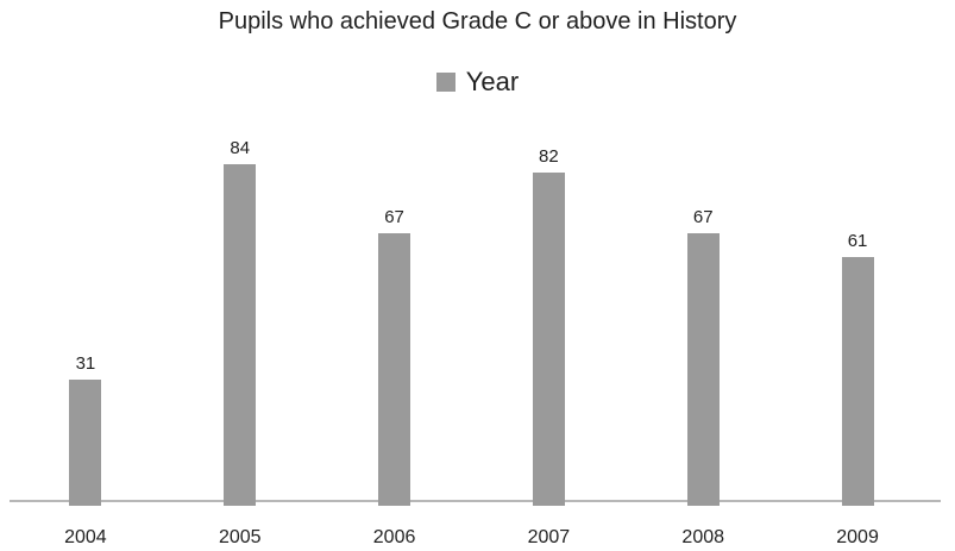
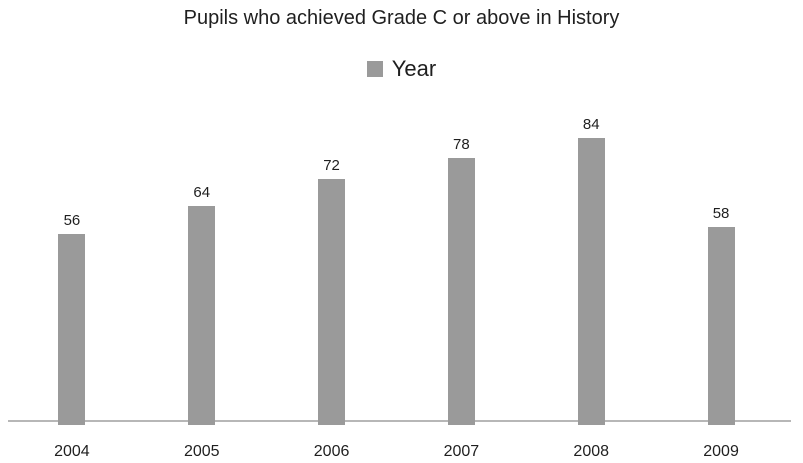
2004: 31 -> 56
2005: 84 -> 64
2006: 67 -> 72
2007: 82 -> 78
2008: 67 -> 84
2009: 61 -> 58
